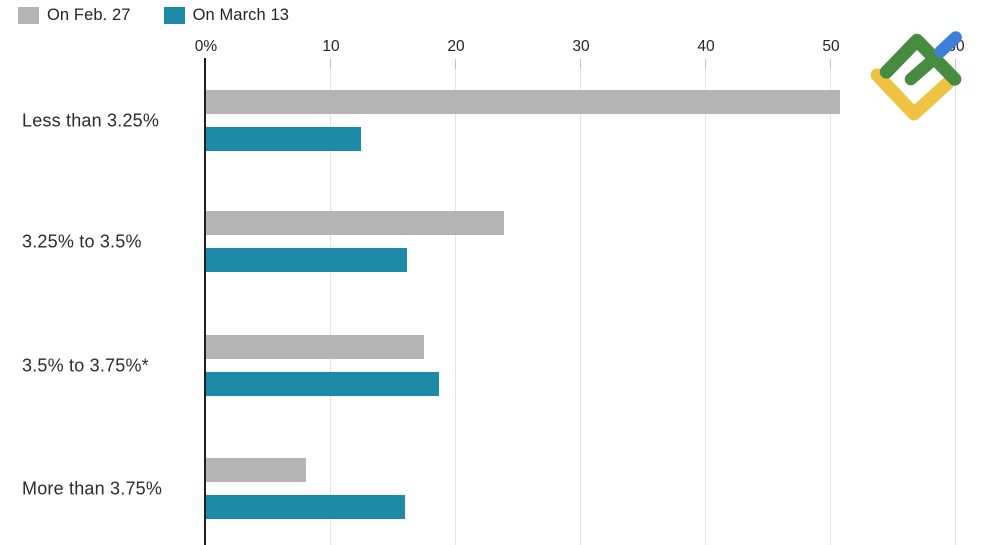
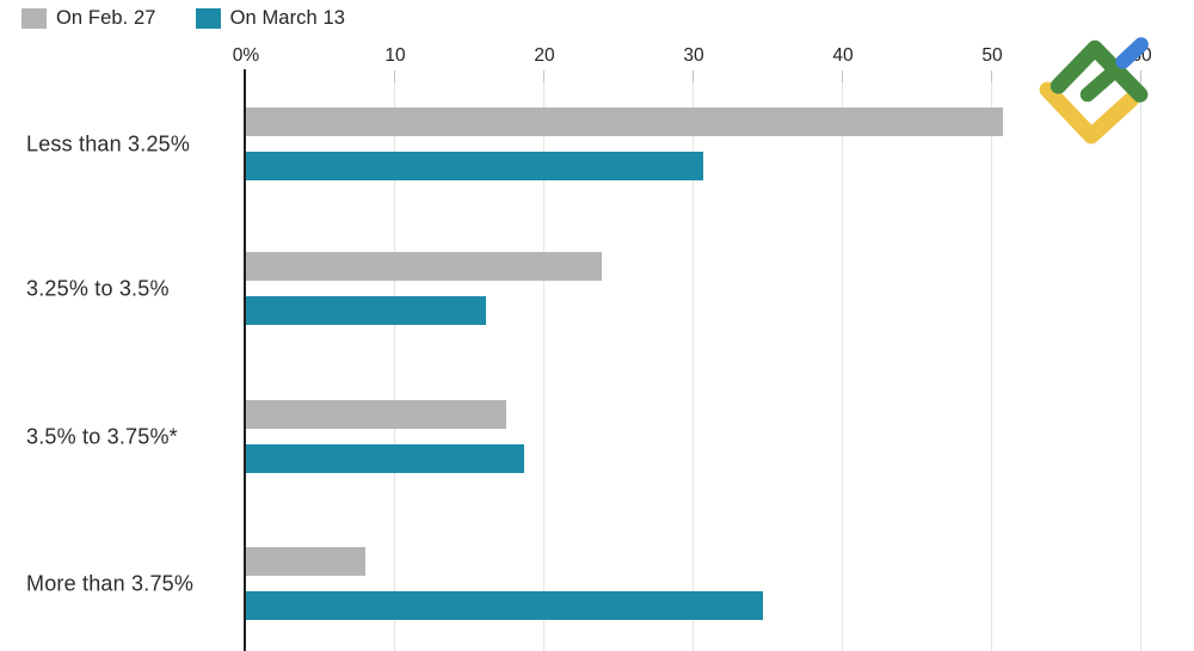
On March 13/Less than 3.25%: 12.4 -> 30.6
On March 13/More than 3.75%: 15.9 -> 34.6
